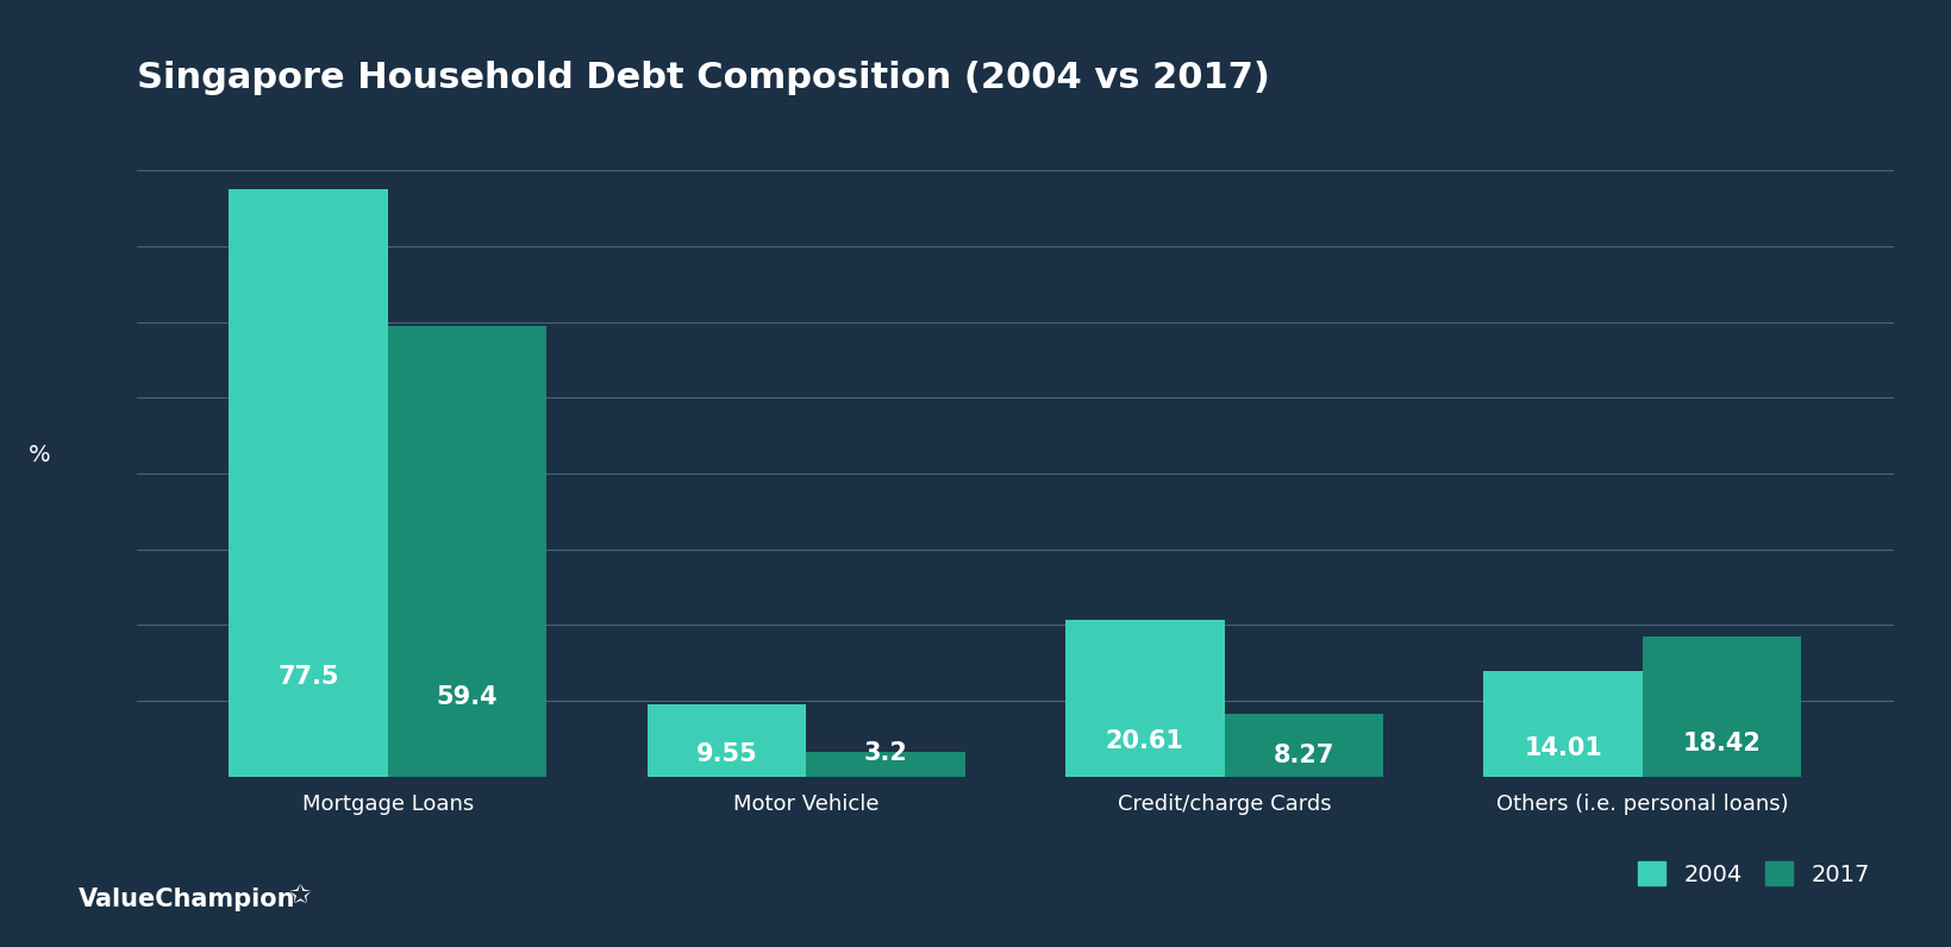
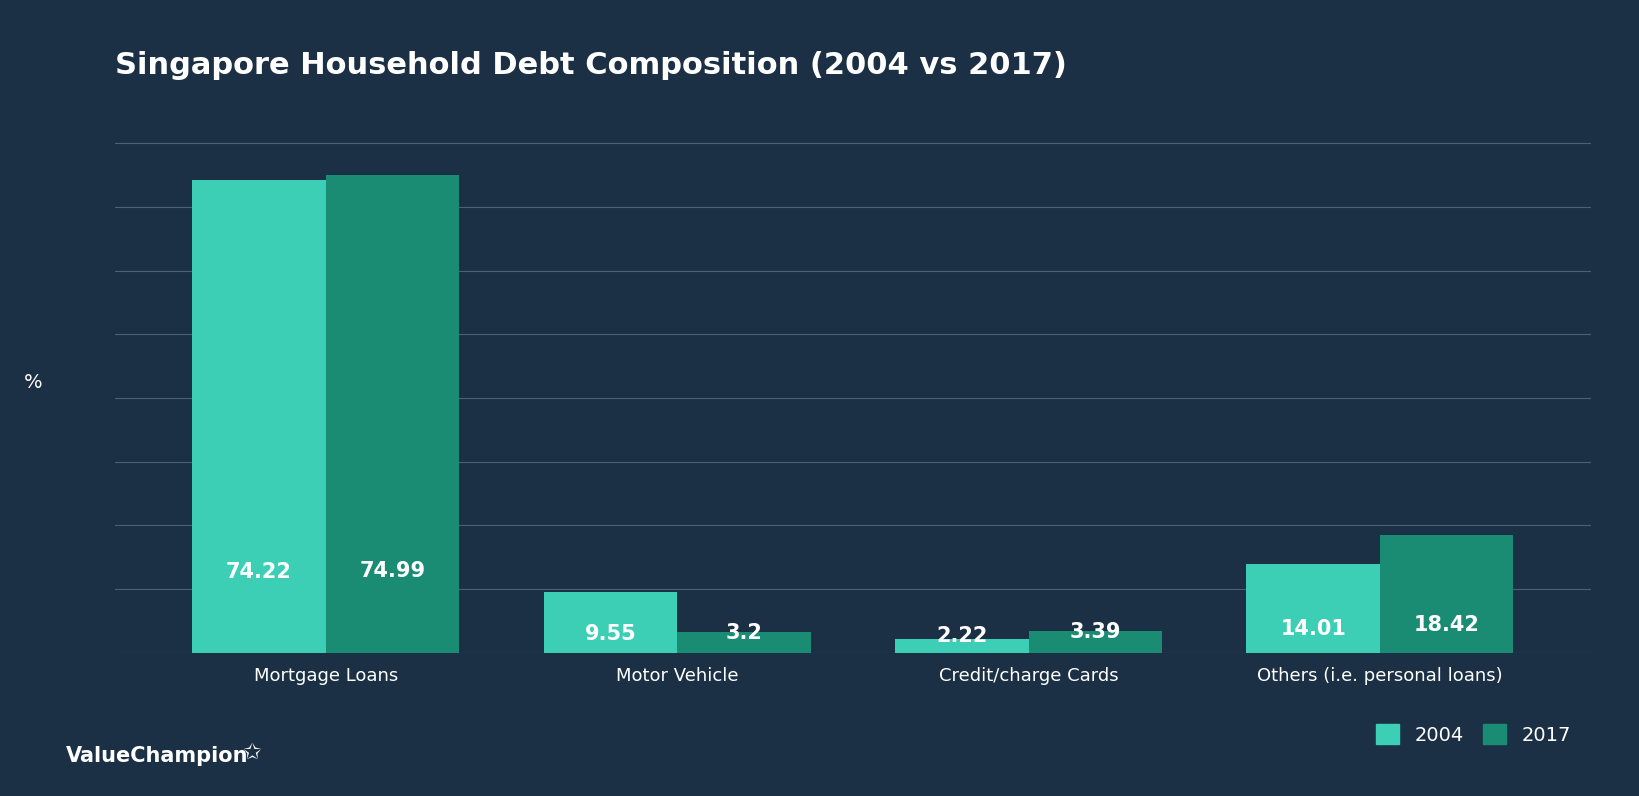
2004/Mortgage Loans: 77.5 -> 74.22
2017/Mortgage Loans: 59.4 -> 74.99
2004/Credit/charge Cards: 20.61 -> 2.22
2017/Credit/charge Cards: 8.27 -> 3.39
